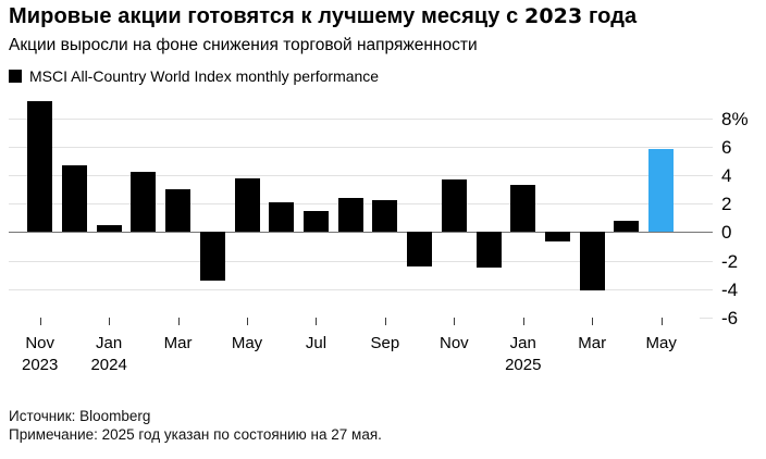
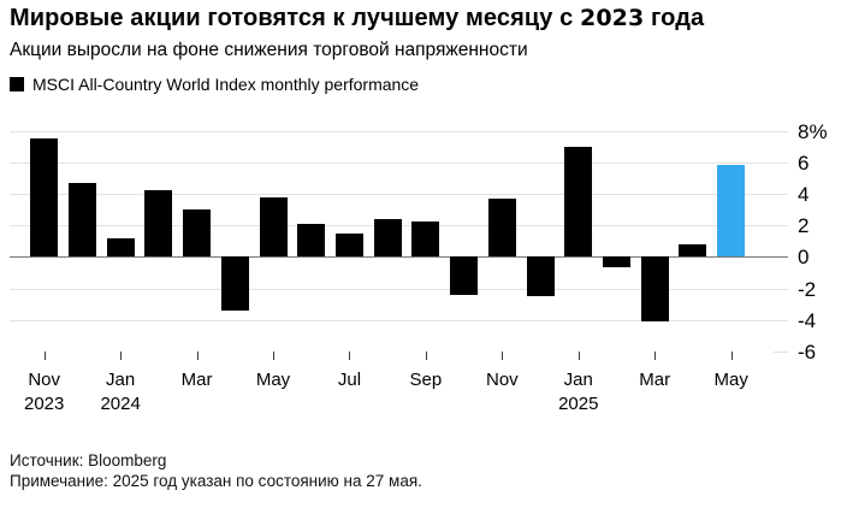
Nov 2023: 9.2% -> 7.5%
Jan 2024: 0.5% -> 1.2%
Jan 2025: 3.3% -> 7.0%
